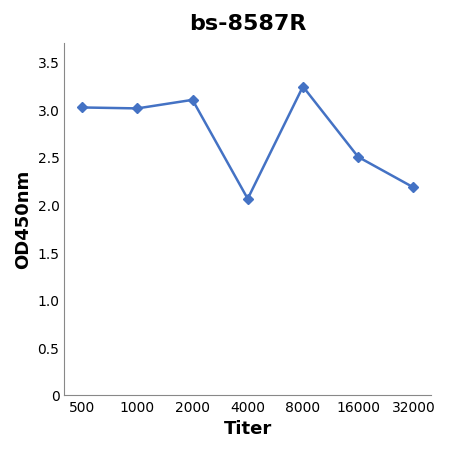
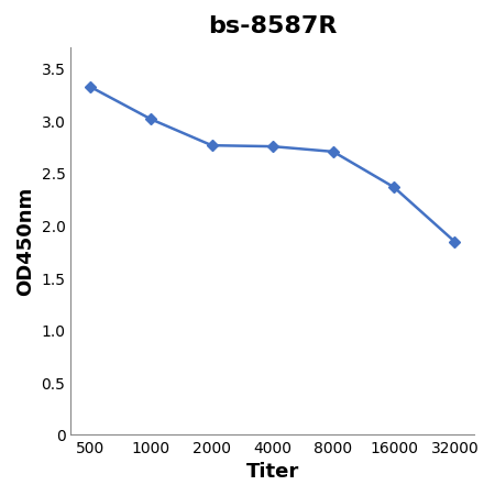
500: 3.02 -> 3.32
2000: 3.10 -> 2.76
4000: 2.06 -> 2.75
8000: 3.24 -> 2.70
16000: 2.50 -> 2.36
32000: 2.18 -> 1.84
